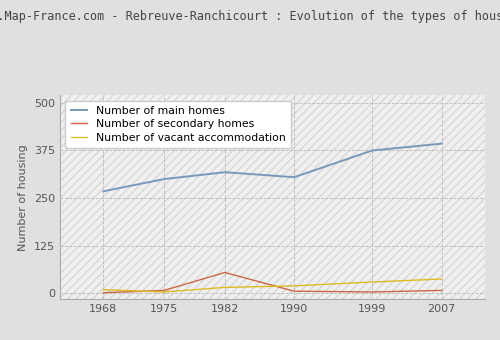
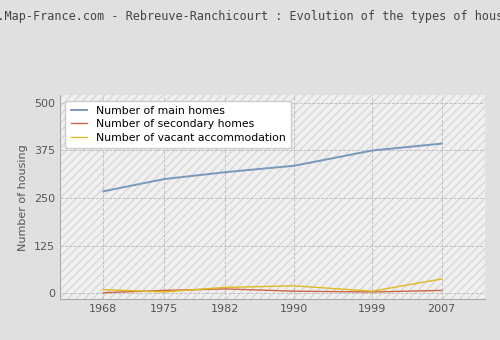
Number of secondary homes/1982: 55 -> 12
Number of main homes/1990: 305 -> 335
Number of vacant accommodation/1999: 30 -> 6
